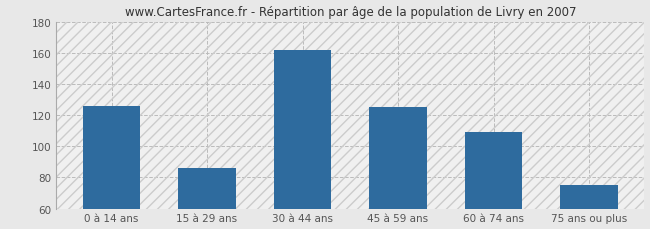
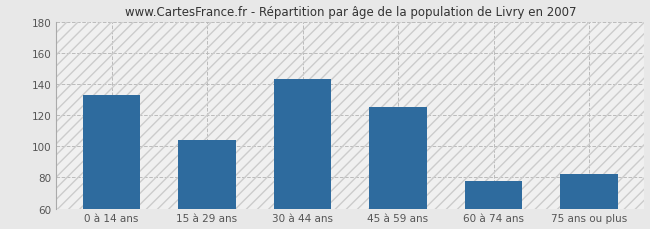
0 à 14 ans: 126 -> 133
15 à 29 ans: 86 -> 104
30 à 44 ans: 162 -> 143
60 à 74 ans: 109 -> 78
75 ans ou plus: 75 -> 82
